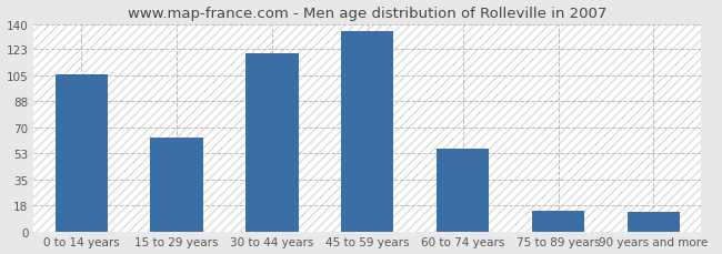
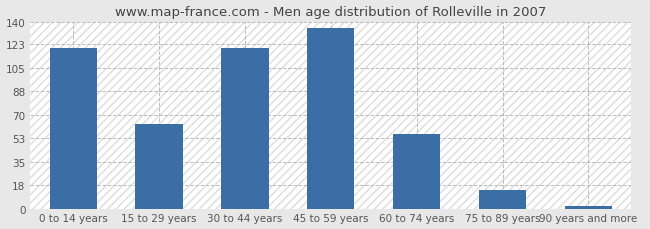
0 to 14 years: 106 -> 120
90 years and more: 13 -> 2
